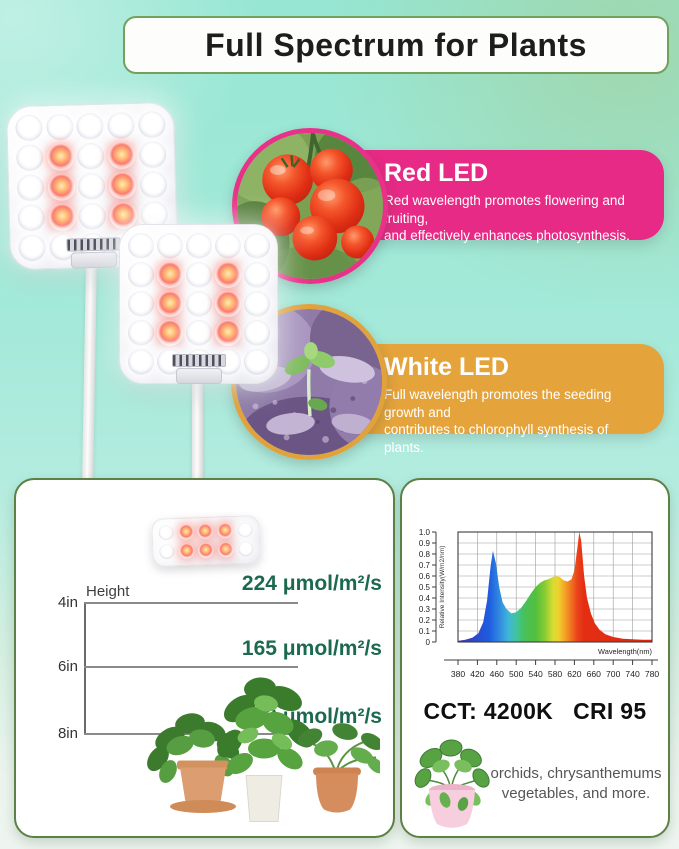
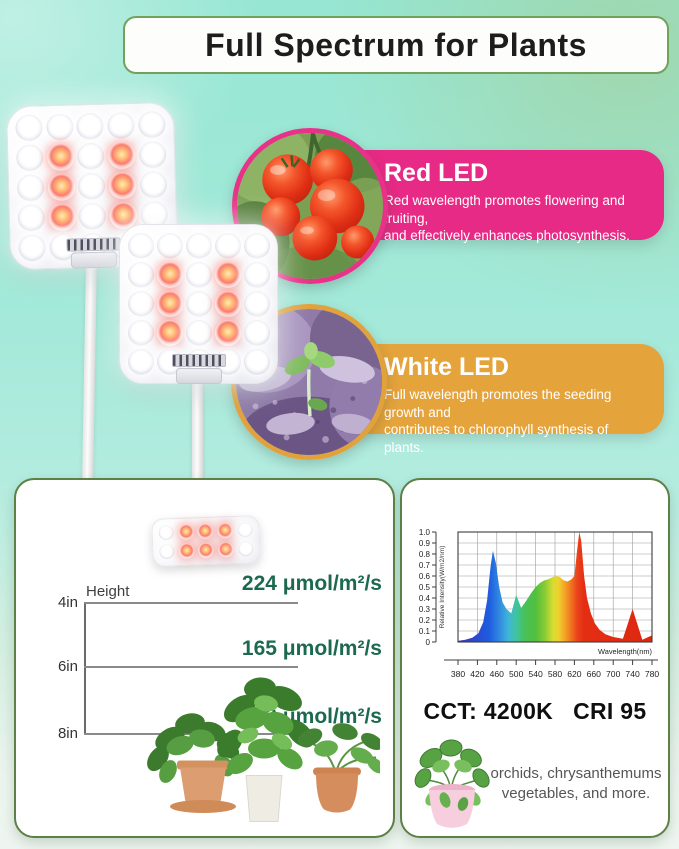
500: 0.27 -> 0.43
620: 0.65 -> 0.60
740: 0.03 -> 0.30
780: 0.02 -> 0.06
